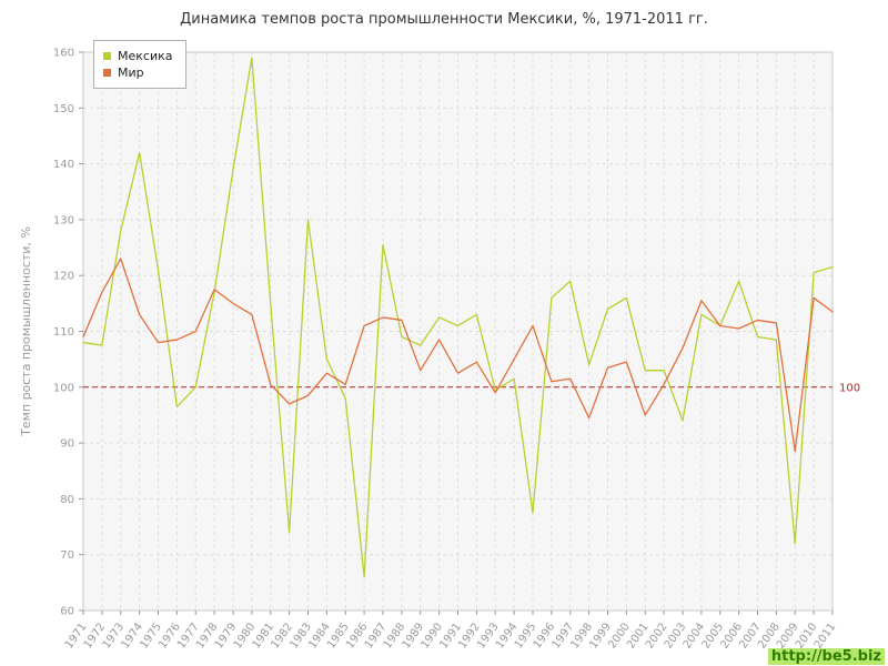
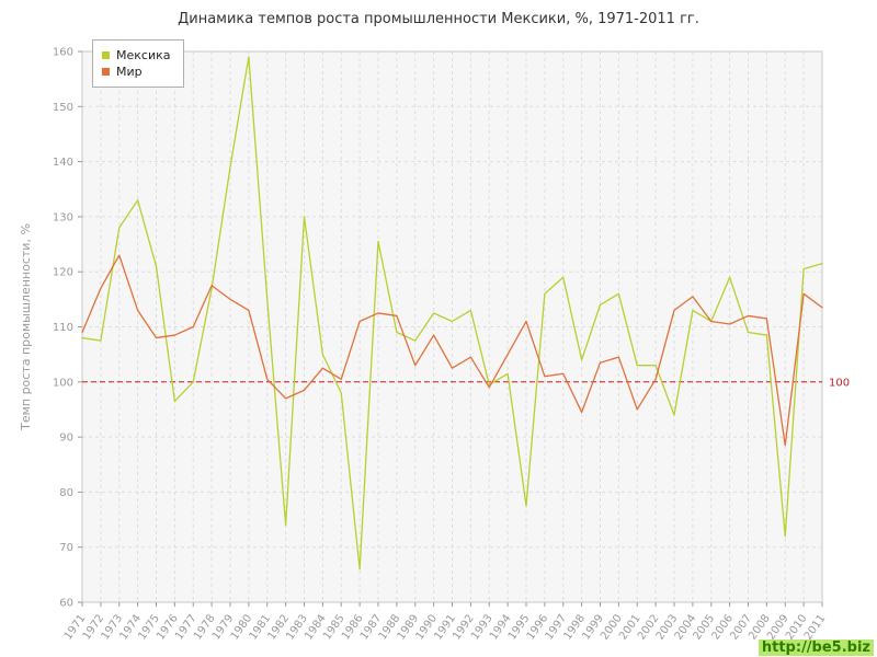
Мексика/1974: 142 -> 133
Мир/2003: 107 -> 113
